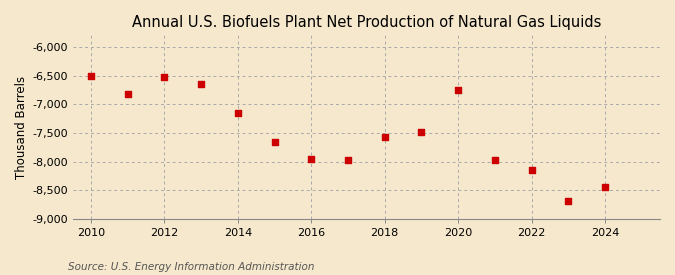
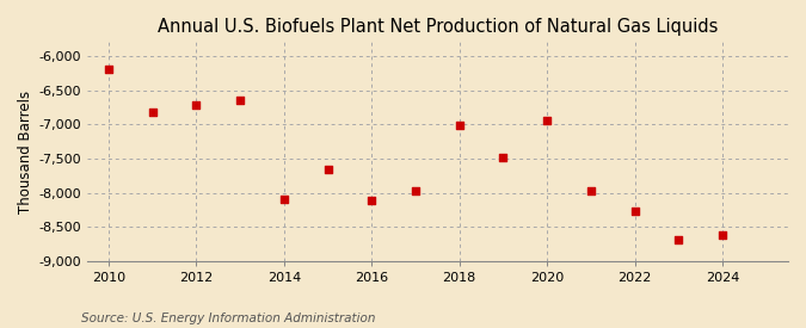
2010: -6,500 -> -6,200
2012: -6,520 -> -6,720
2014: -7,150 -> -8,100
2016: -7,950 -> -8,120
2018: -7,580 -> -7,020
2020: -6,760 -> -6,940
2022: -8,150 -> -8,260
2024: -8,450 -> -8,620
